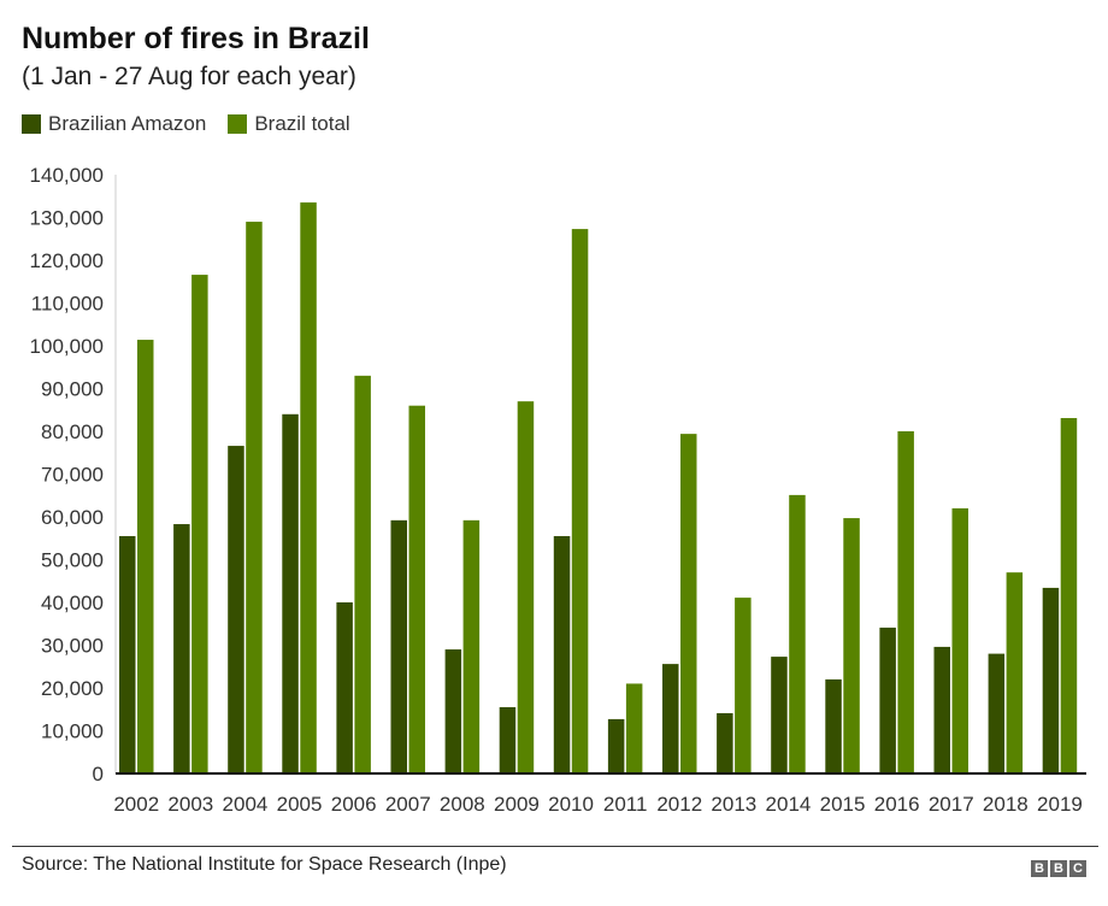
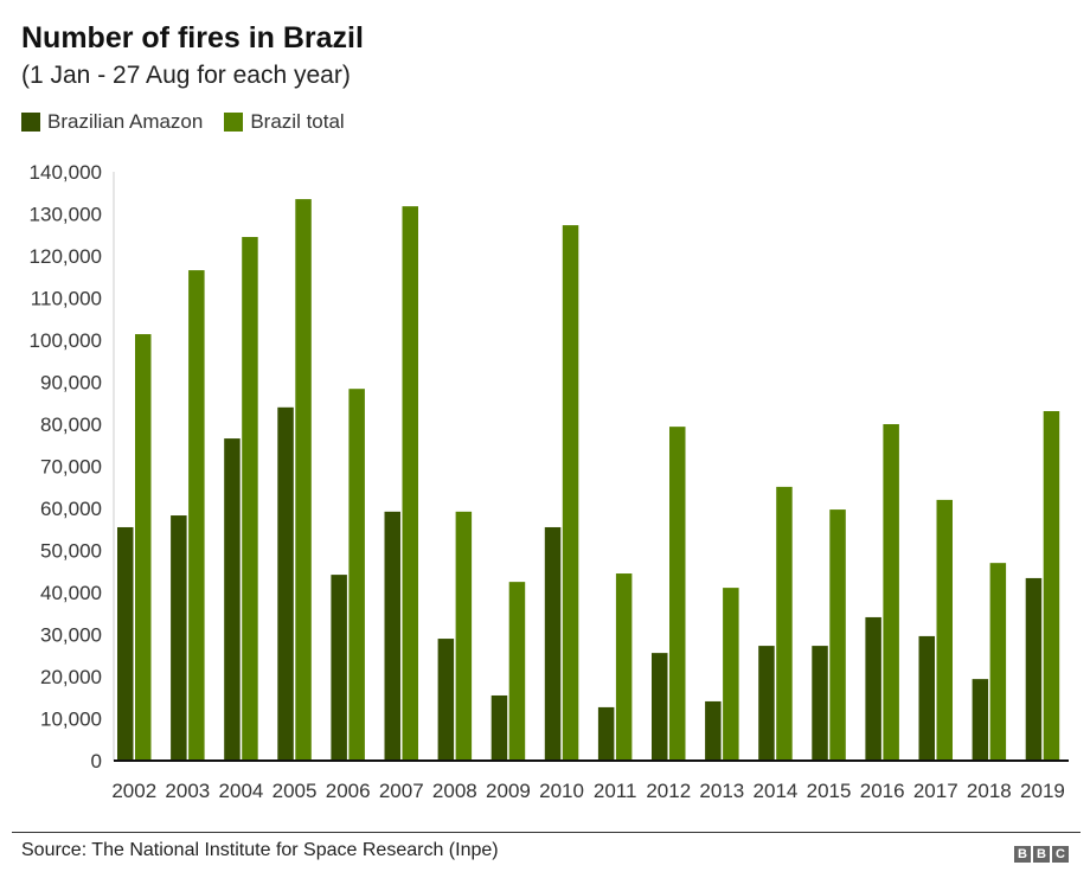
Brazil total/2004: 129000 -> 124000
Brazilian Amazon/2006: 40000 -> 44000
Brazil total/2006: 93000 -> 88000
Brazil total/2007: 86000 -> 132000
Brazil total/2009: 87000 -> 42000
Brazil total/2011: 21000 -> 44000
Brazilian Amazon/2015: 22000 -> 27000
Brazilian Amazon/2018: 28000 -> 19000
